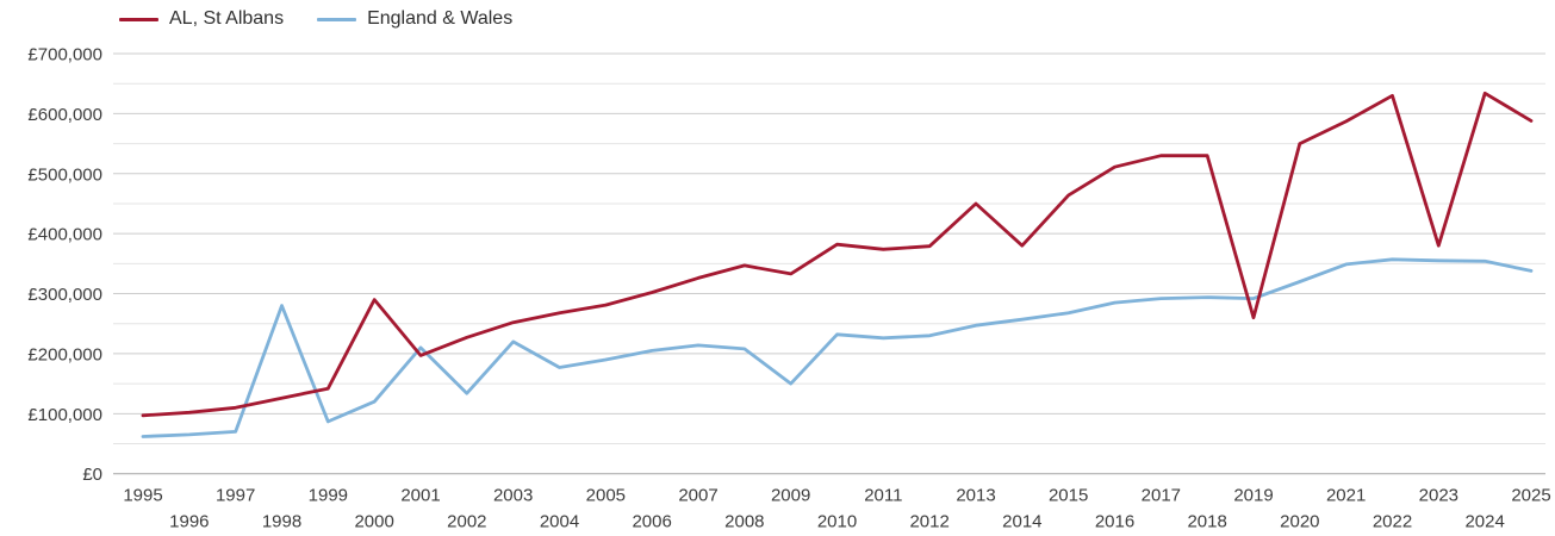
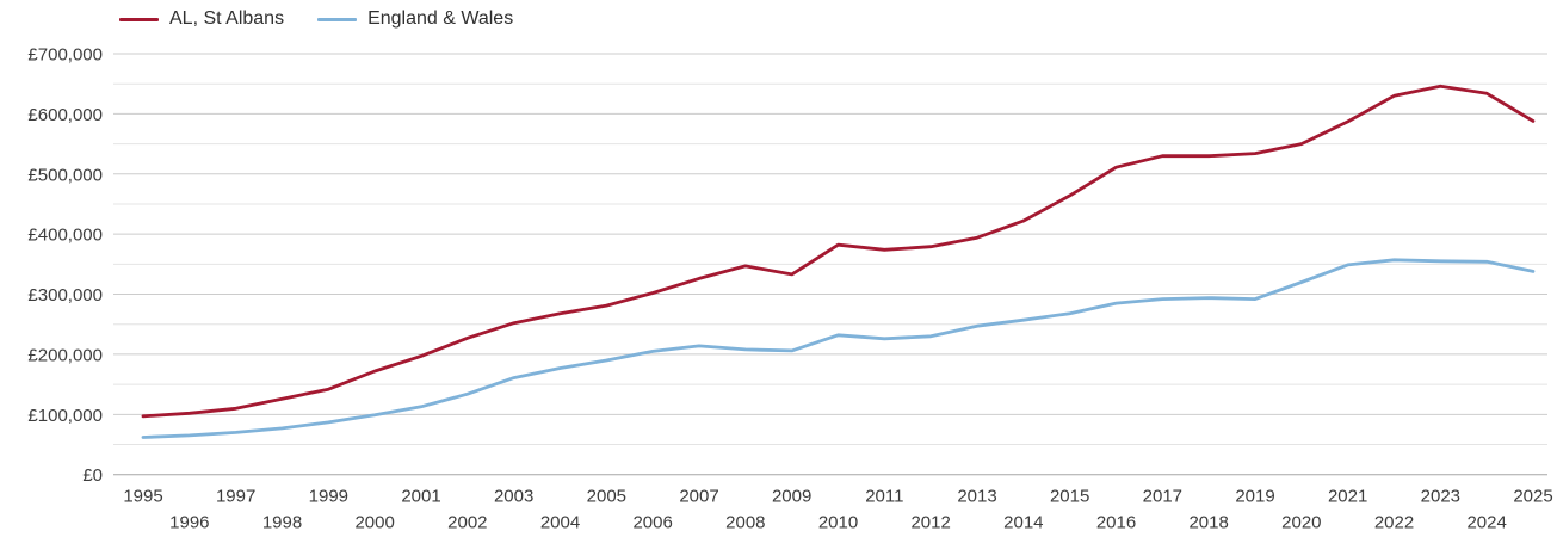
England & Wales/1998: £280000 -> £80000
AL, St Albans/2000: £290000 -> £170000
England & Wales/2000: £120000 -> £100000
England & Wales/2001: £210000 -> £110000
England & Wales/2003: £220000 -> £160000
England & Wales/2009: £150000 -> £210000
AL, St Albans/2013: £450000 -> £390000
AL, St Albans/2014: £380000 -> £420000
AL, St Albans/2019: £260000 -> £530000
AL, St Albans/2023: £380000 -> £650000
